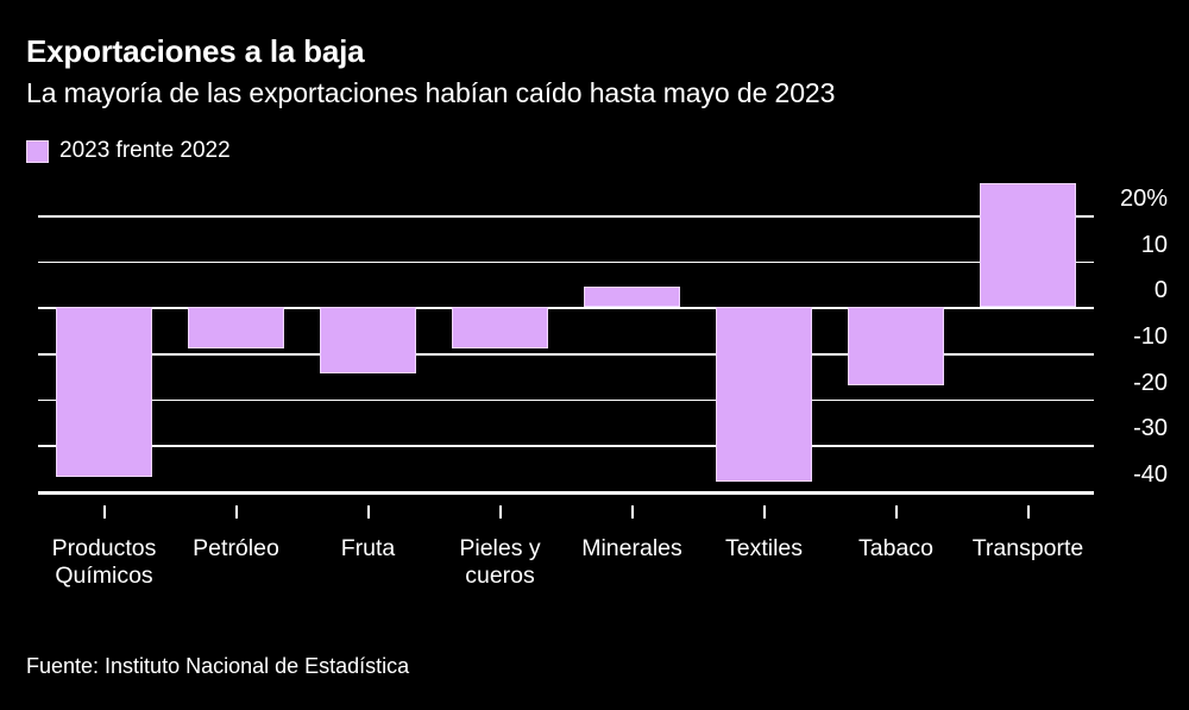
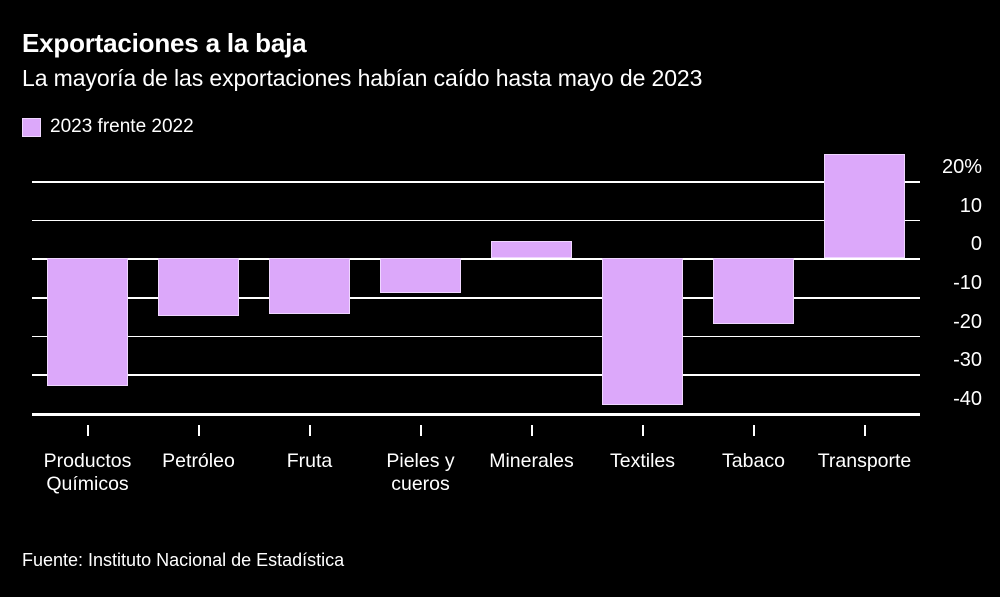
Productos Químicos: -37% -> -33%
Petróleo: -9% -> -15%
